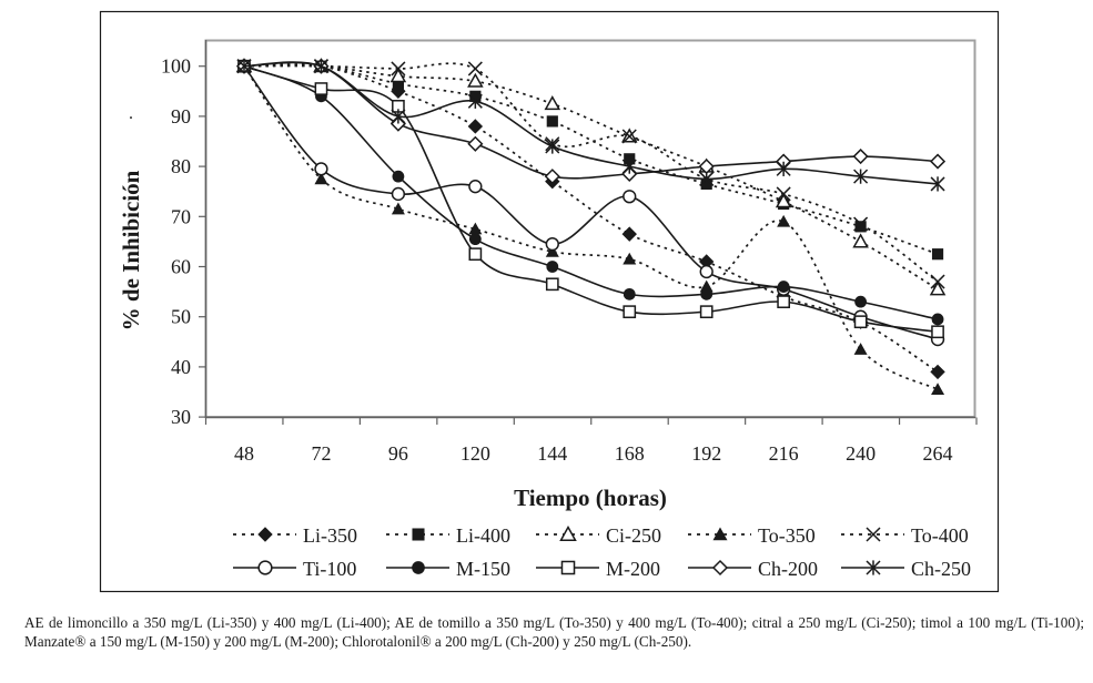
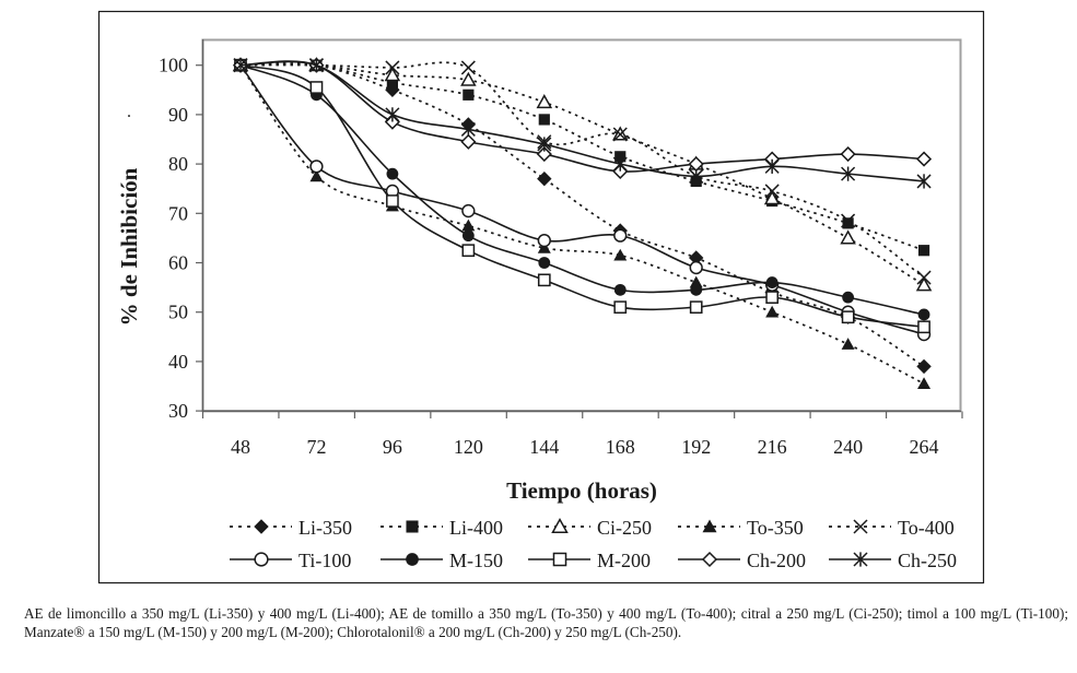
M-200/96: 92 -> 72
Ti-100/120: 76 -> 70
Ch-250/120: 93 -> 87
Ch-200/144: 78 -> 82
Ti-100/168: 74 -> 66
To-350/216: 69 -> 50
